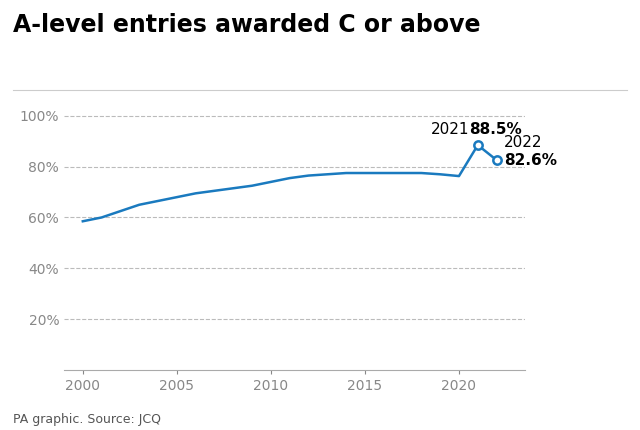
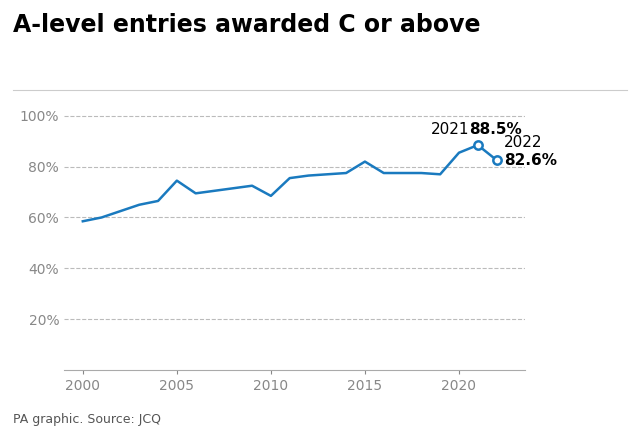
2005: 68.0% -> 74.5%
2010: 74.0% -> 68.5%
2015: 77.5% -> 82.0%
2020: 76.3% -> 85.5%
